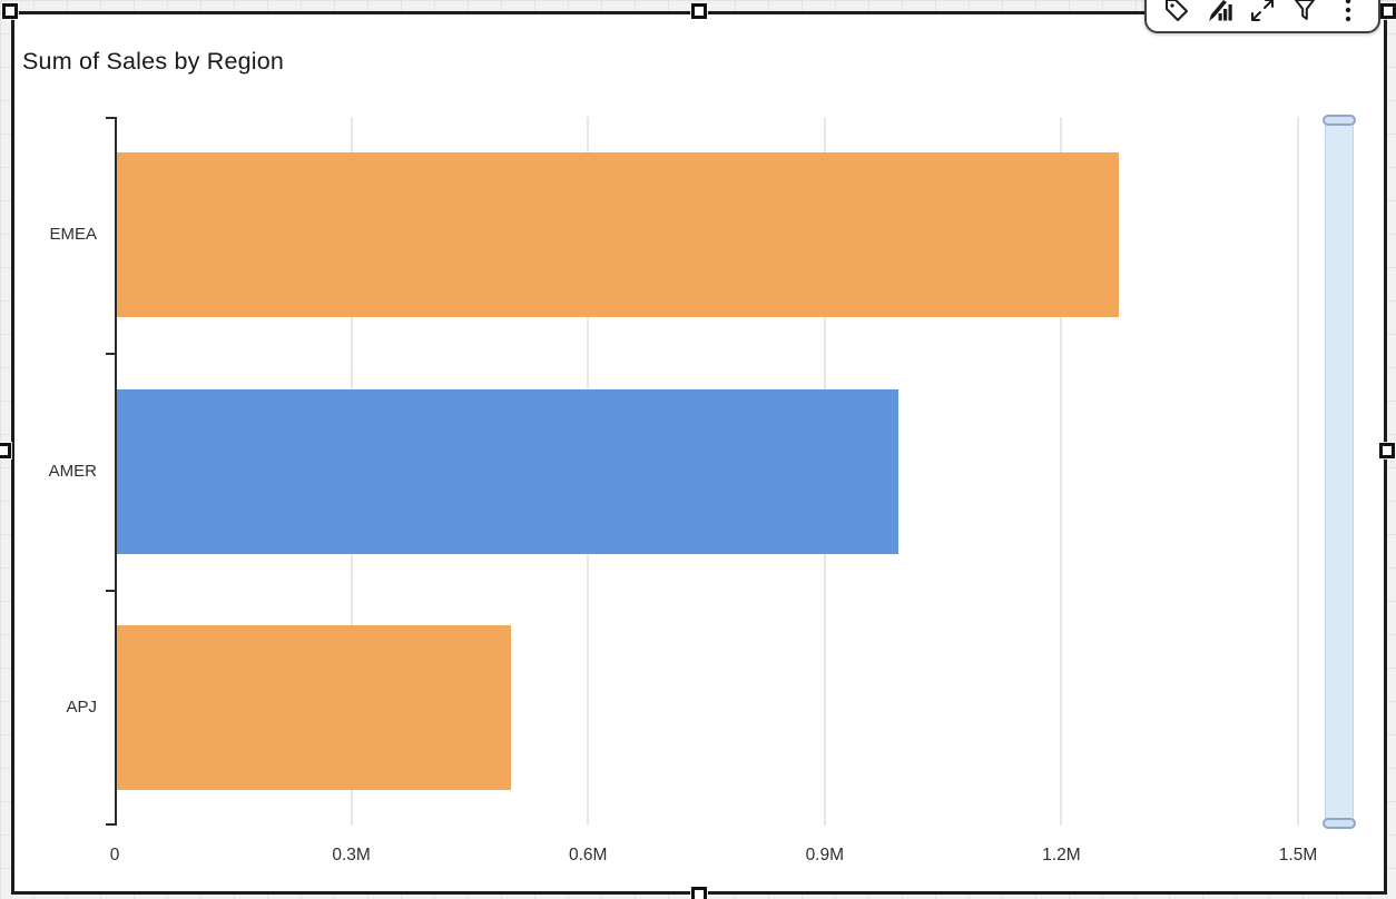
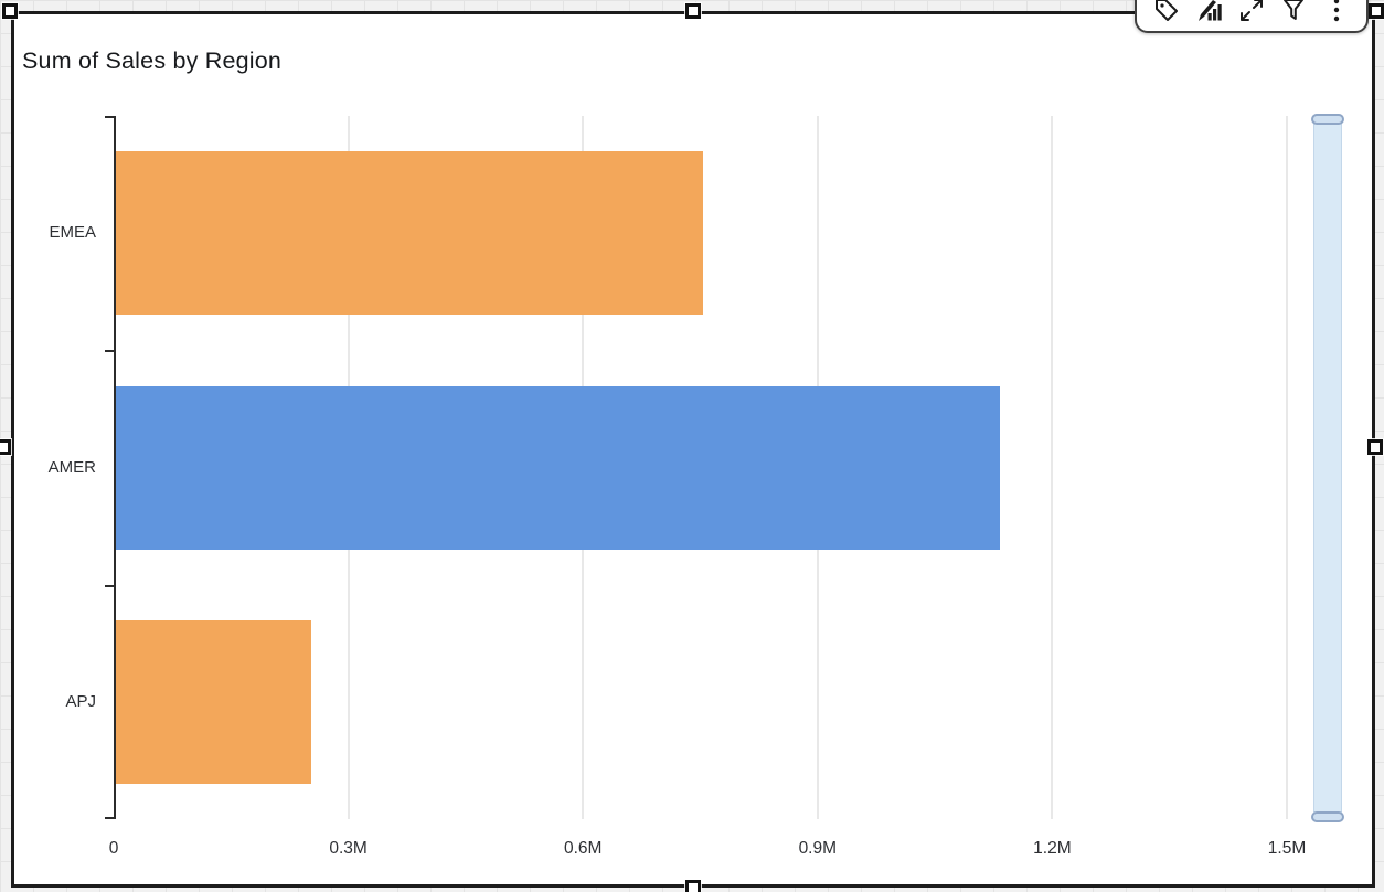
EMEA: 1.27M -> 0.75M
AMER: 0.99M -> 1.13M
APJ: 0.50M -> 0.25M
